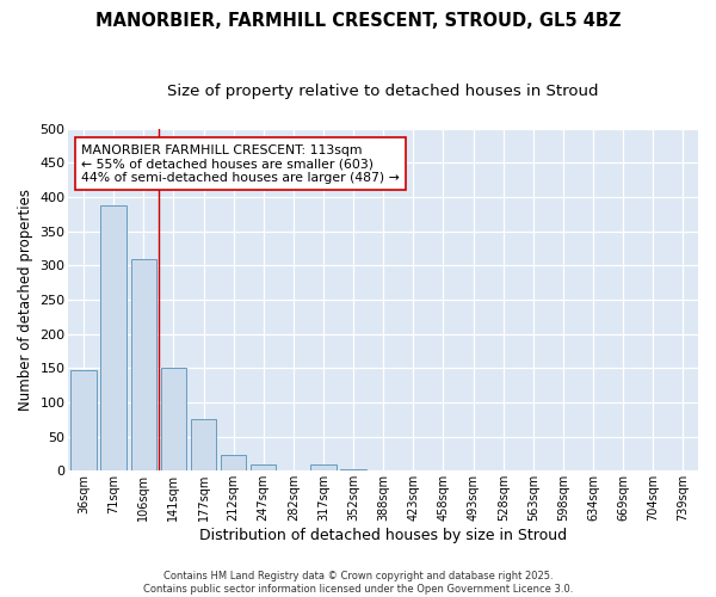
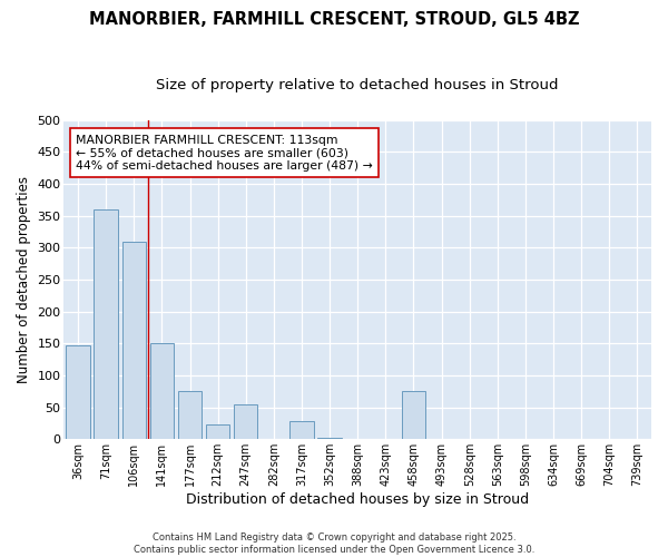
71sqm: 388 -> 360
247sqm: 10 -> 54
317sqm: 10 -> 28
458sqm: 1 -> 76
